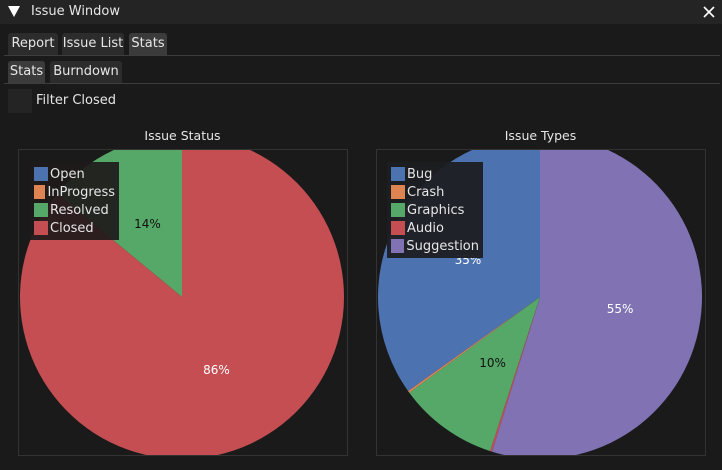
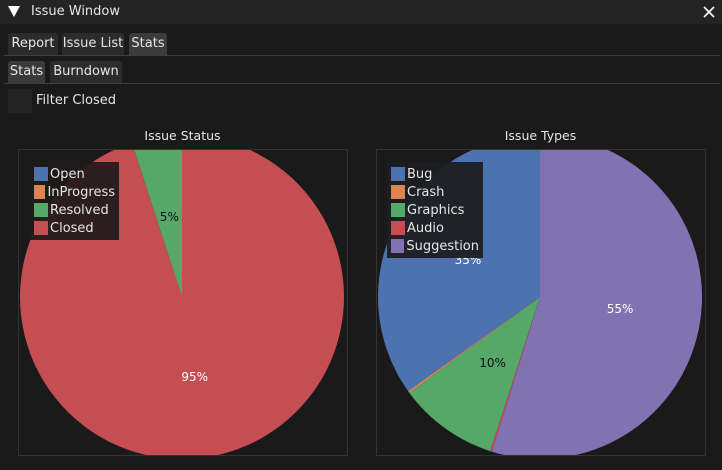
Issue Status/Resolved: 14% -> 5%
Issue Status/Closed: 86% -> 95%
